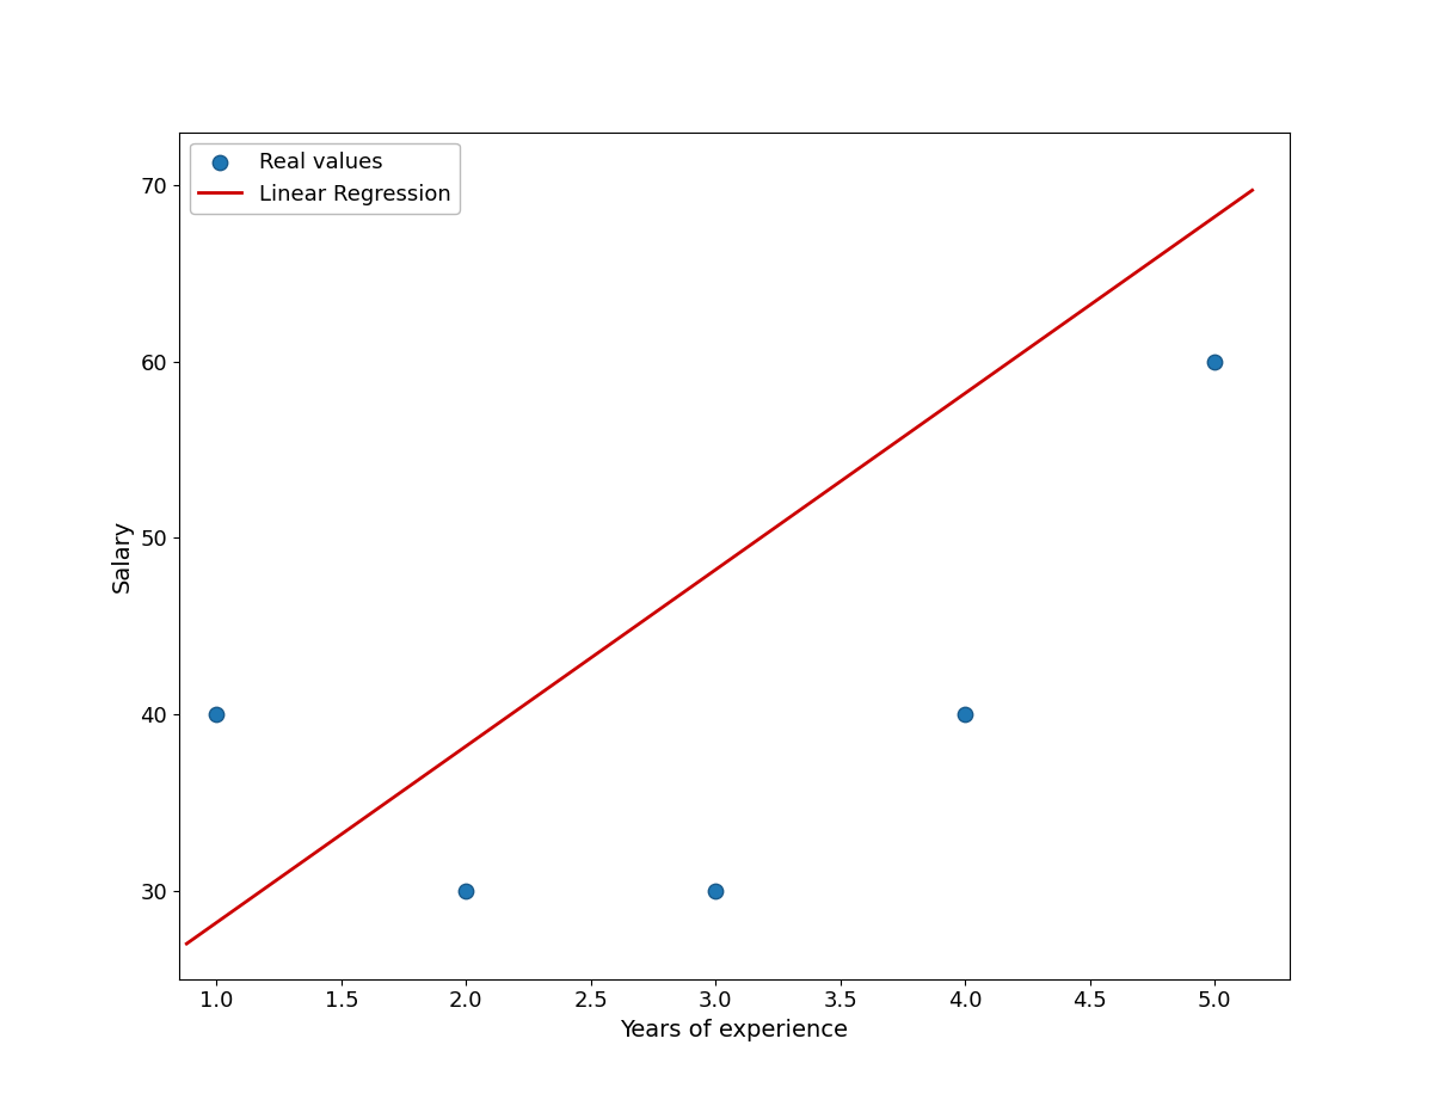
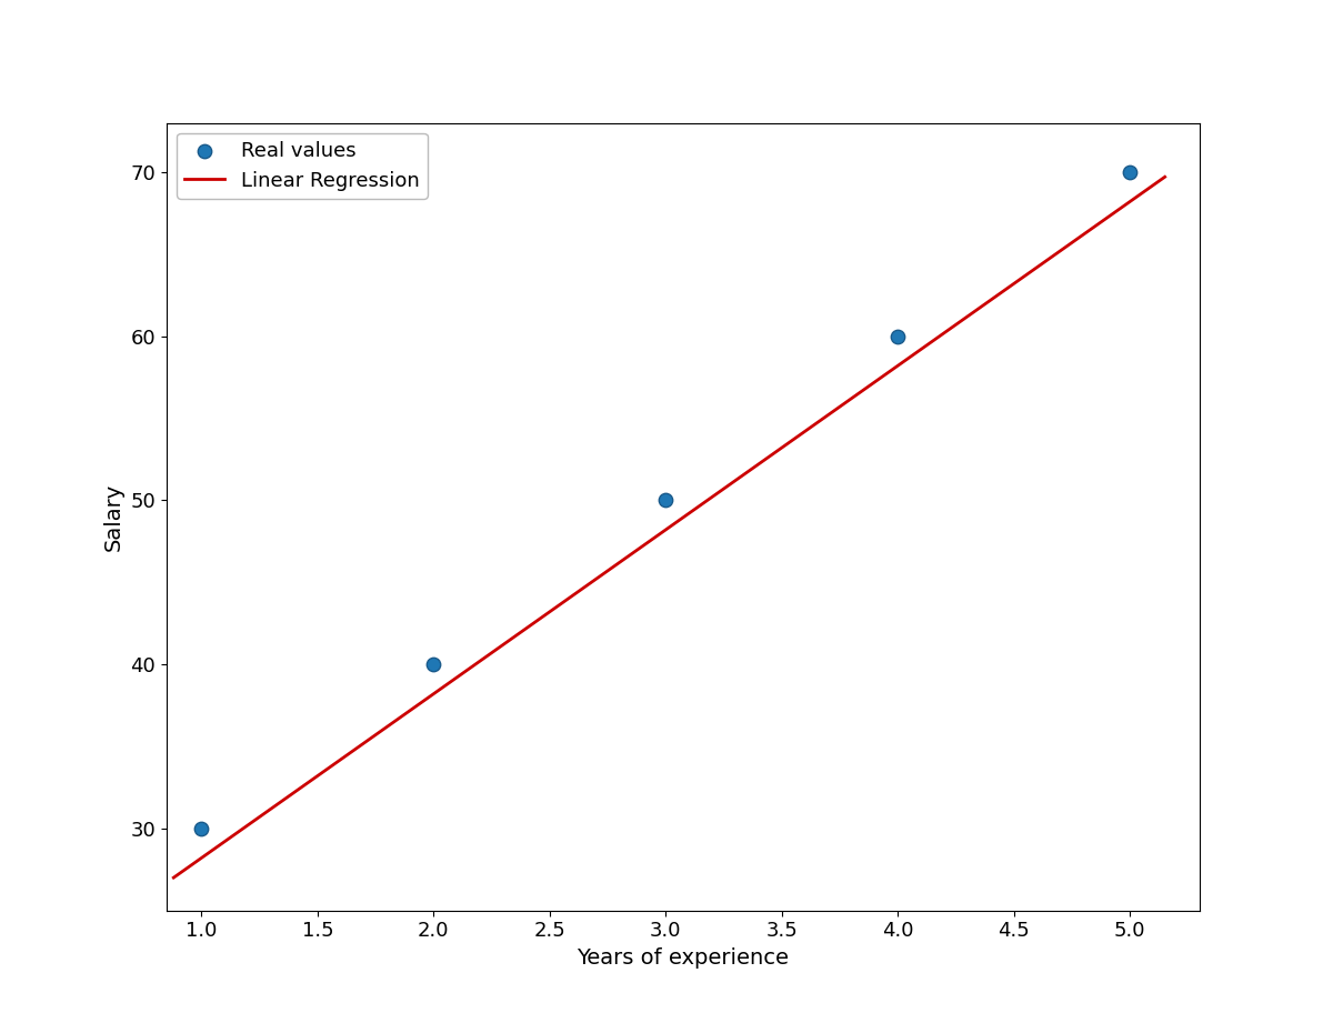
1.0: 40 -> 30
2.0: 30 -> 40
3.0: 30 -> 50
4.0: 40 -> 60
5.0: 60 -> 70
